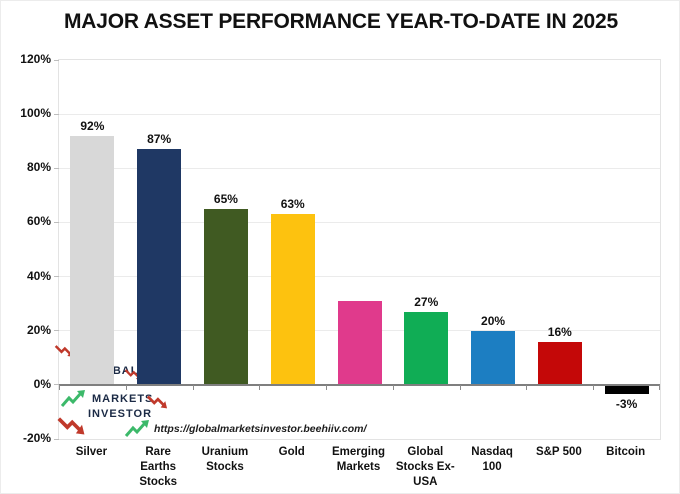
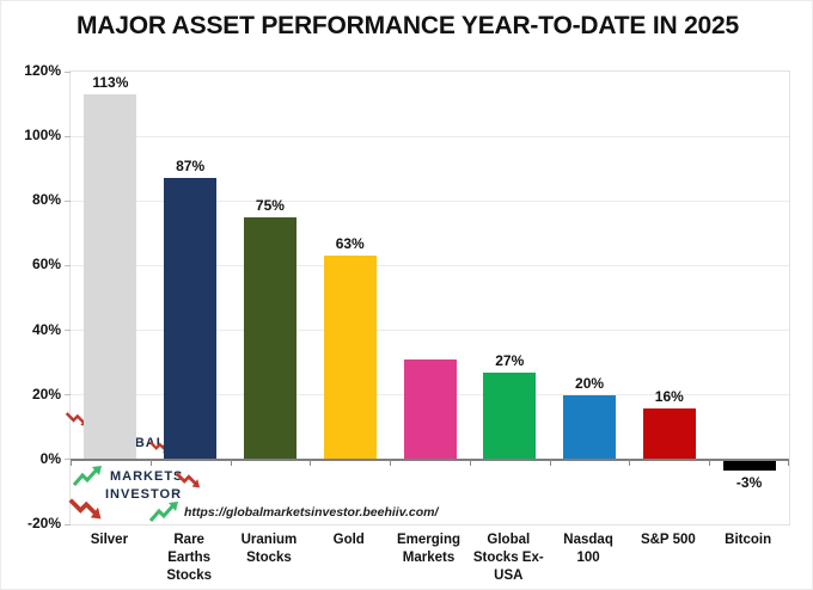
Silver: 92% -> 113%
Uranium Stocks: 65% -> 75%
